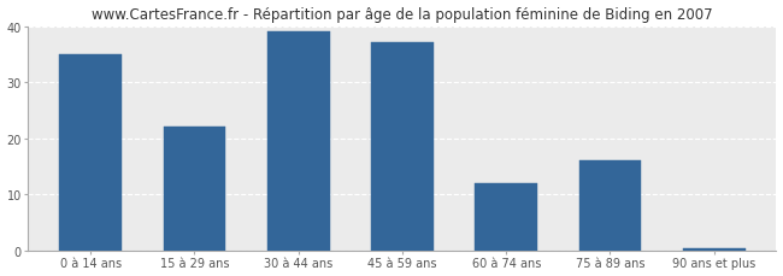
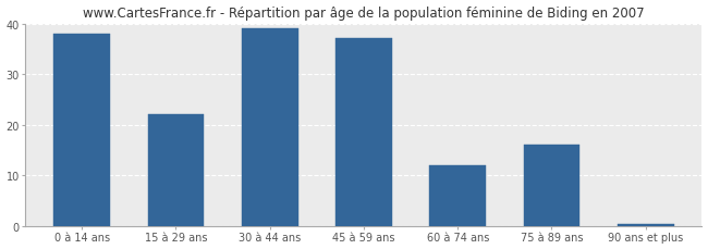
0 à 14 ans: 35.0 -> 38.0
